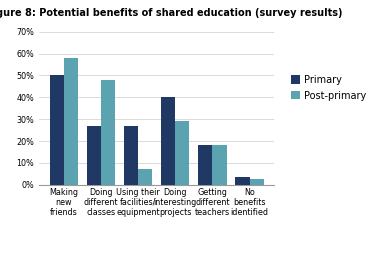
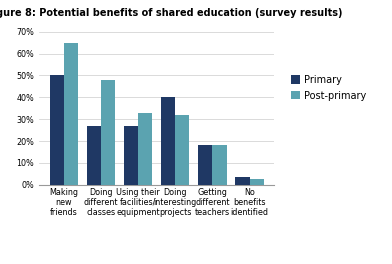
Post-primary/Making new friends: 58.0% -> 65.0%
Post-primary/Using their facilities/ equipment: 7.0% -> 33.0%
Post-primary/Doing interesting projects: 29.0% -> 32.0%
